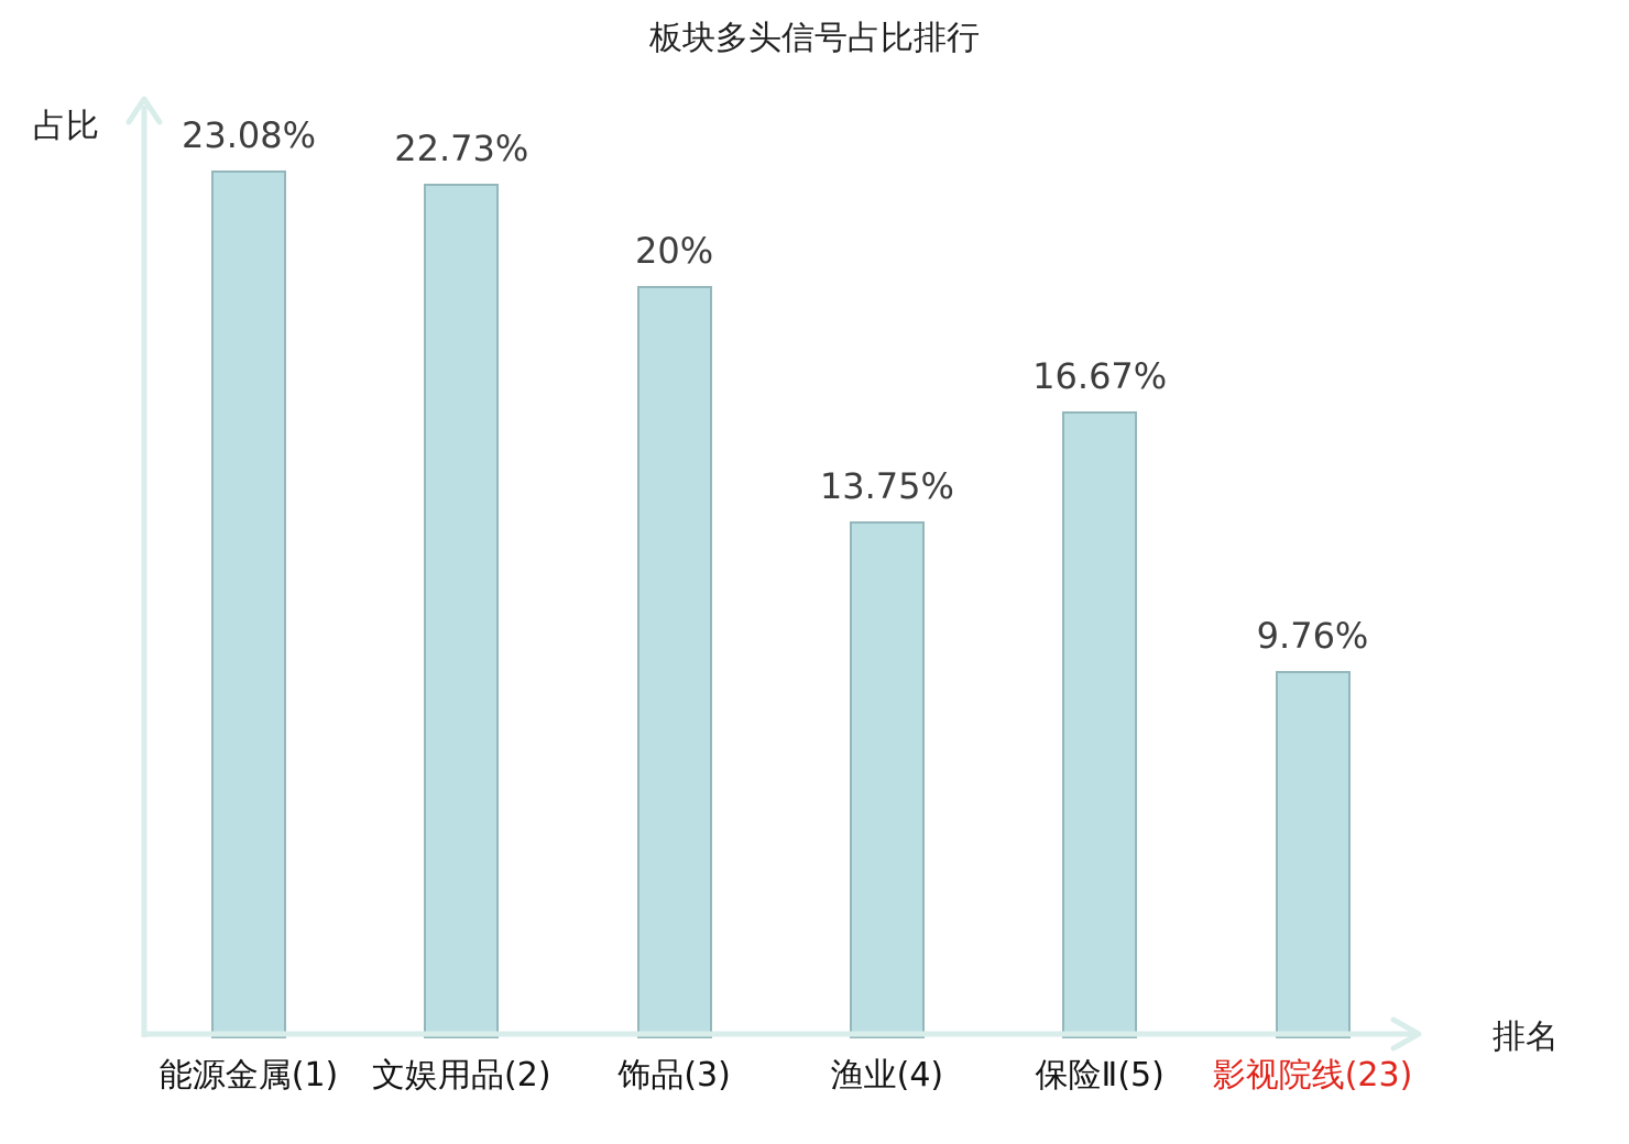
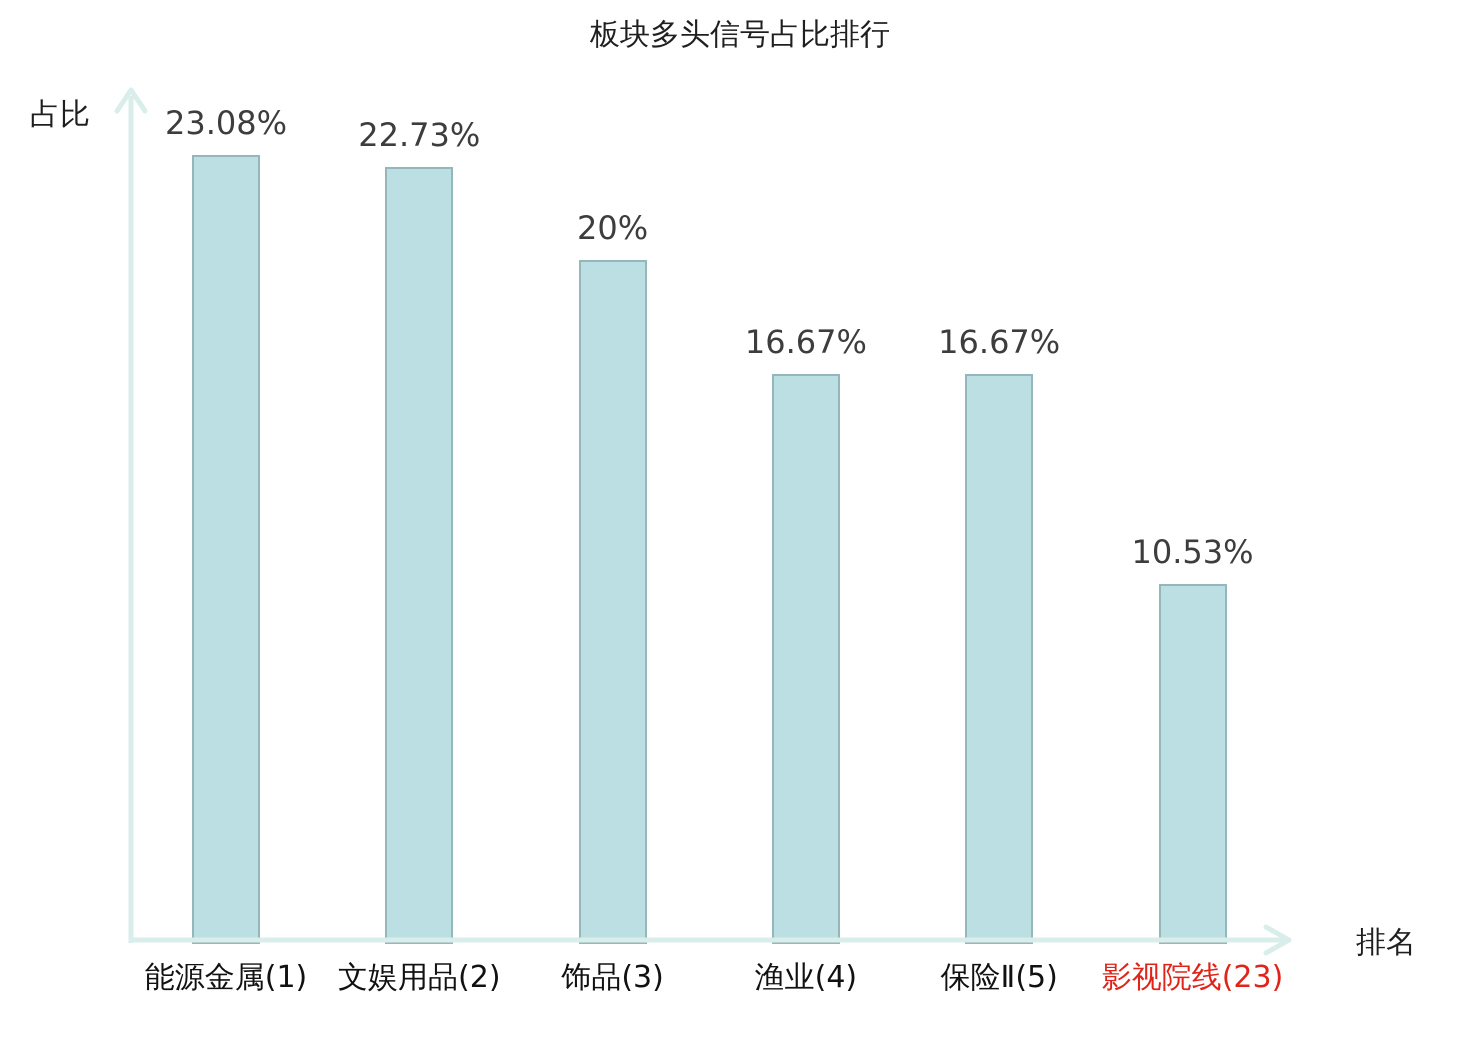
渔业(4): 13.75% -> 16.67%
影视院线(23): 9.76% -> 10.53%
